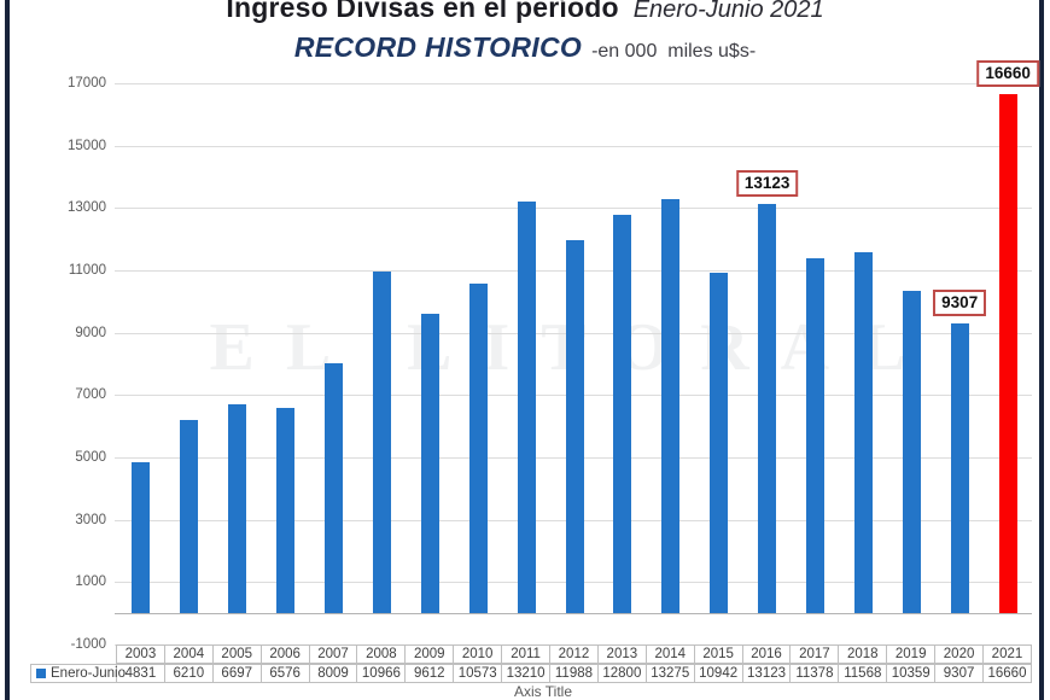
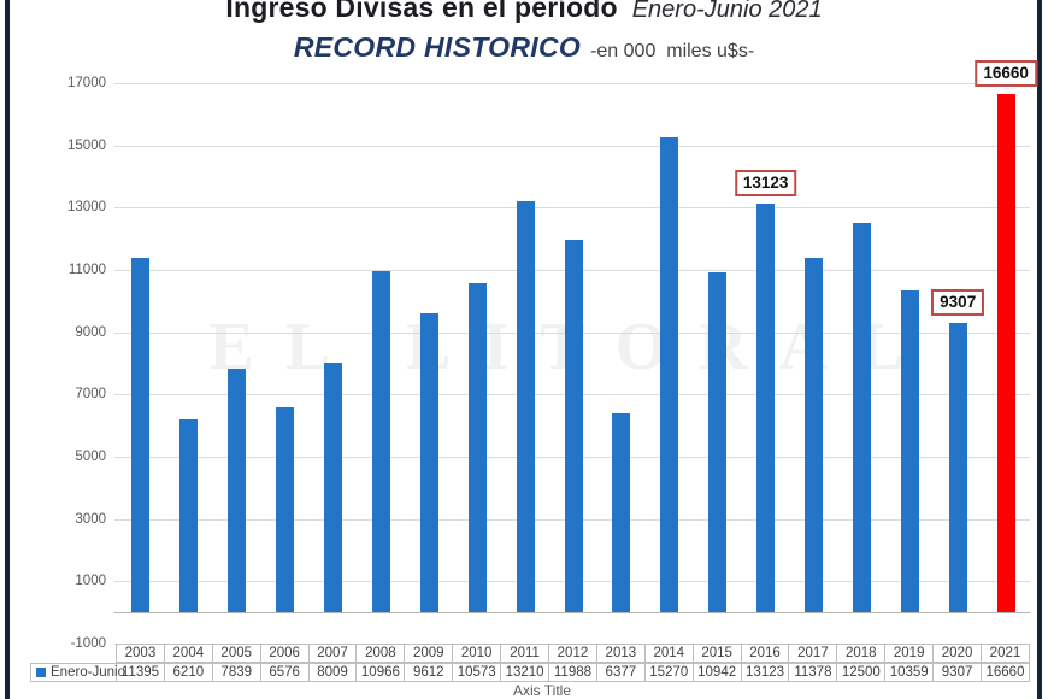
2003: 4831 -> 11395
2005: 6697 -> 7839
2013: 12800 -> 6377
2014: 13275 -> 15270
2018: 11568 -> 12500
